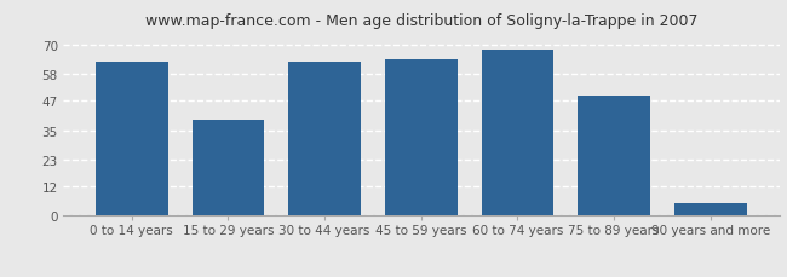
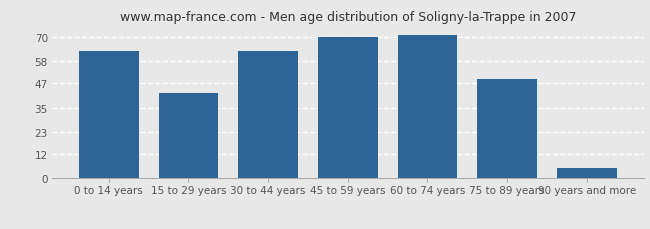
15 to 29 years: 39 -> 42
45 to 59 years: 64 -> 70
60 to 74 years: 68 -> 71
